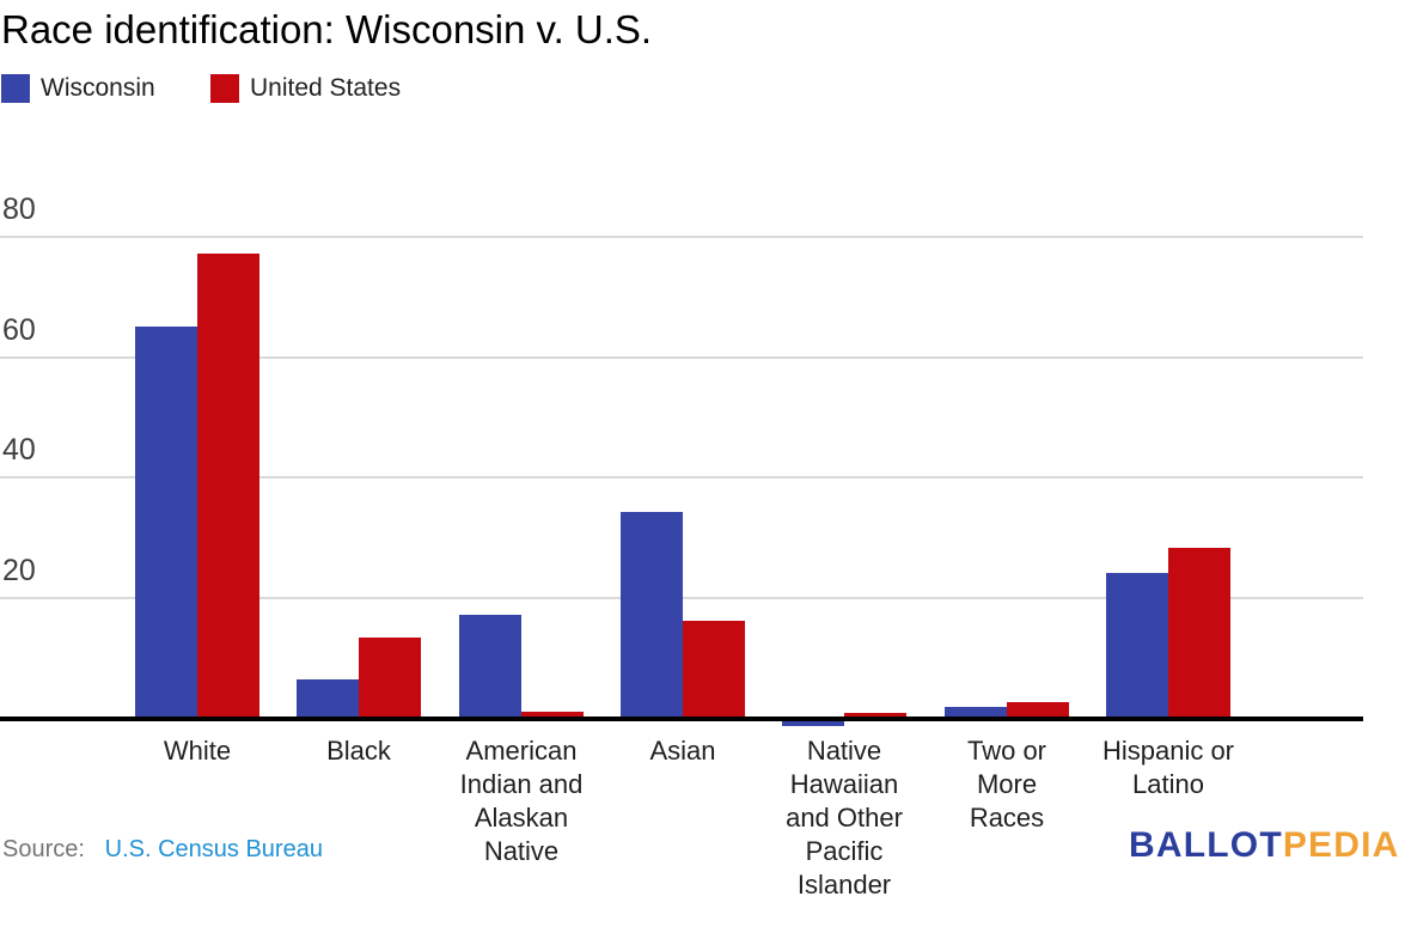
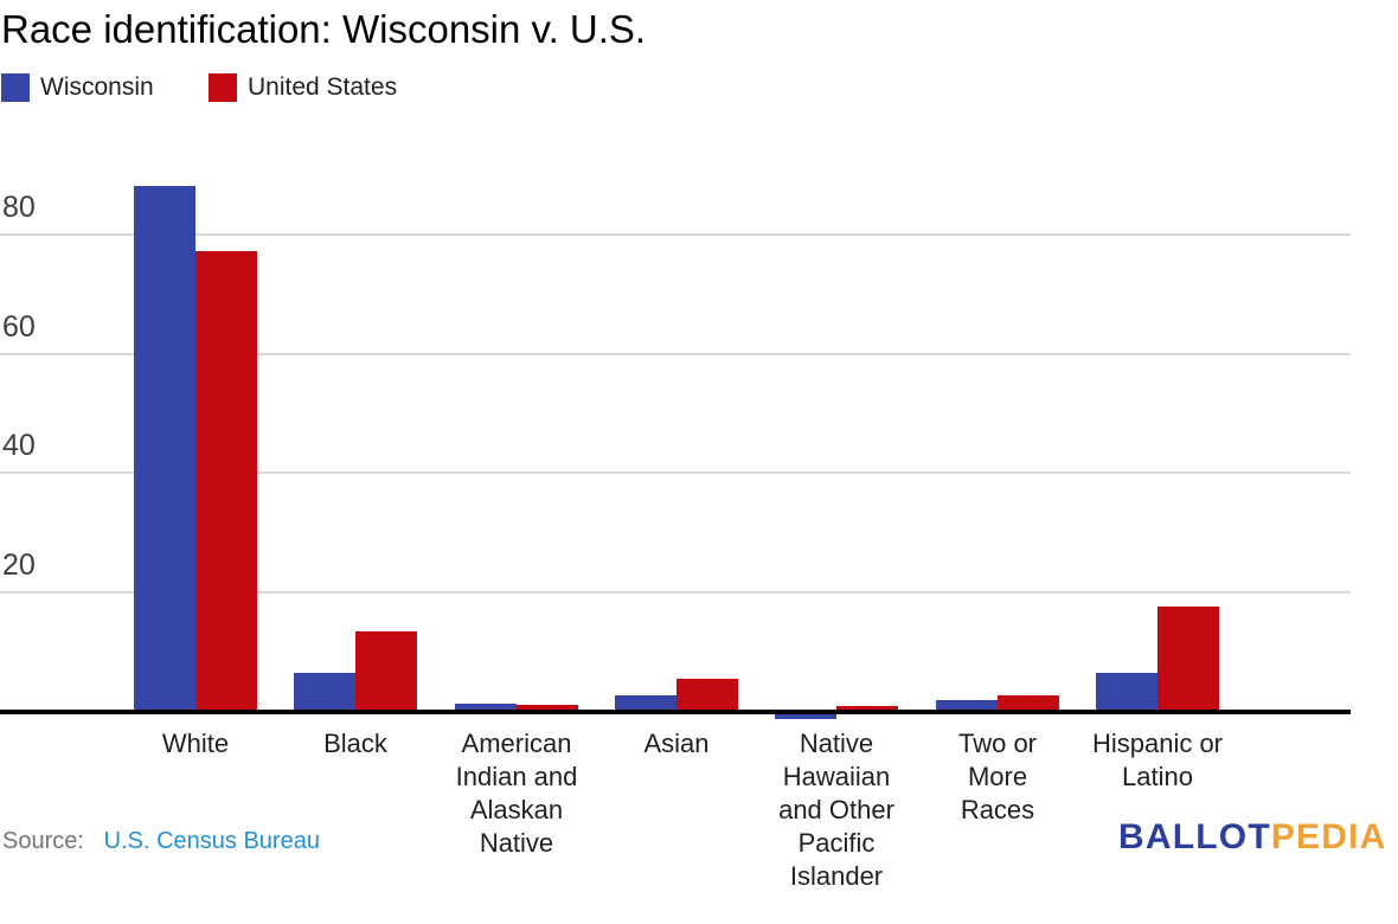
Wisconsin/White: 65 -> 88
Wisconsin/American Indian and Alaskan Native: 17 -> 1
Wisconsin/Asian: 34 -> 2
United States/Asian: 16 -> 5
Wisconsin/Hispanic or Latino: 24 -> 6
United States/Hispanic or Latino: 28 -> 17
